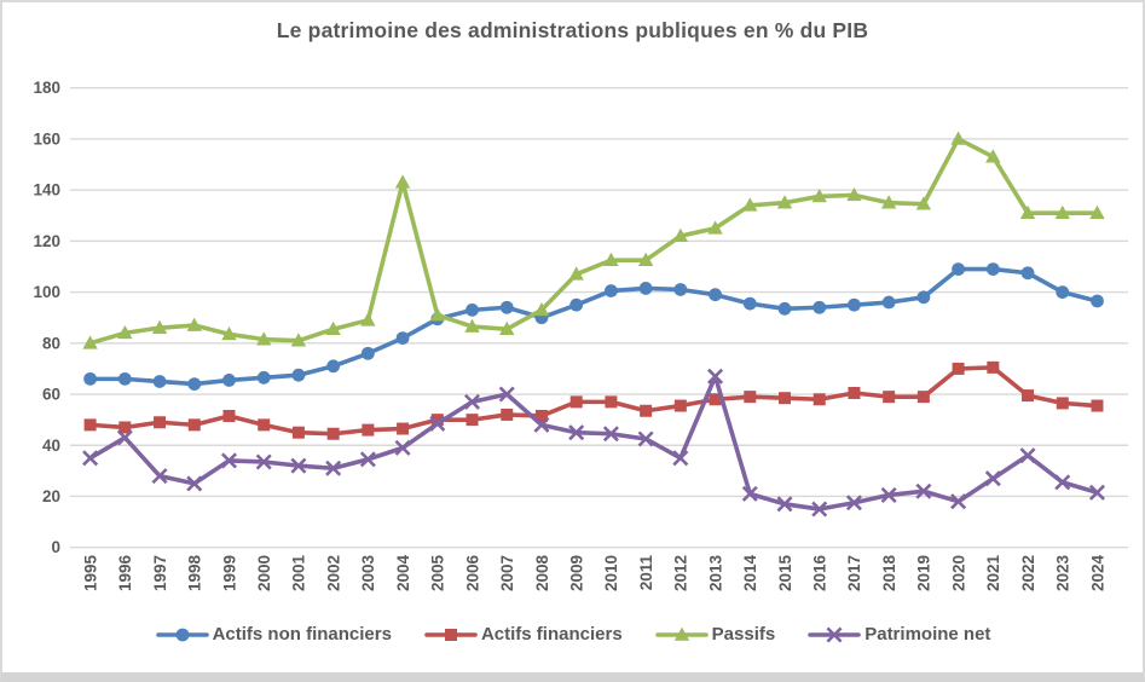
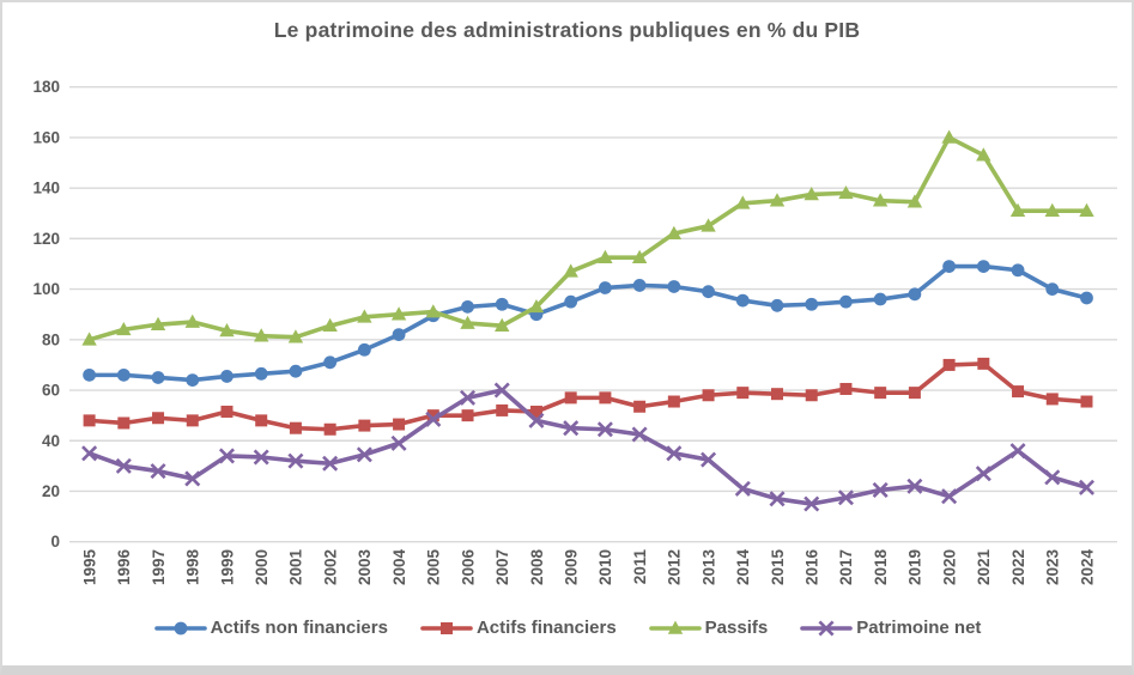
Patrimoine net/1996: 43 -> 30
Passifs/2004: 143 -> 90
Patrimoine net/2013: 67 -> 32
